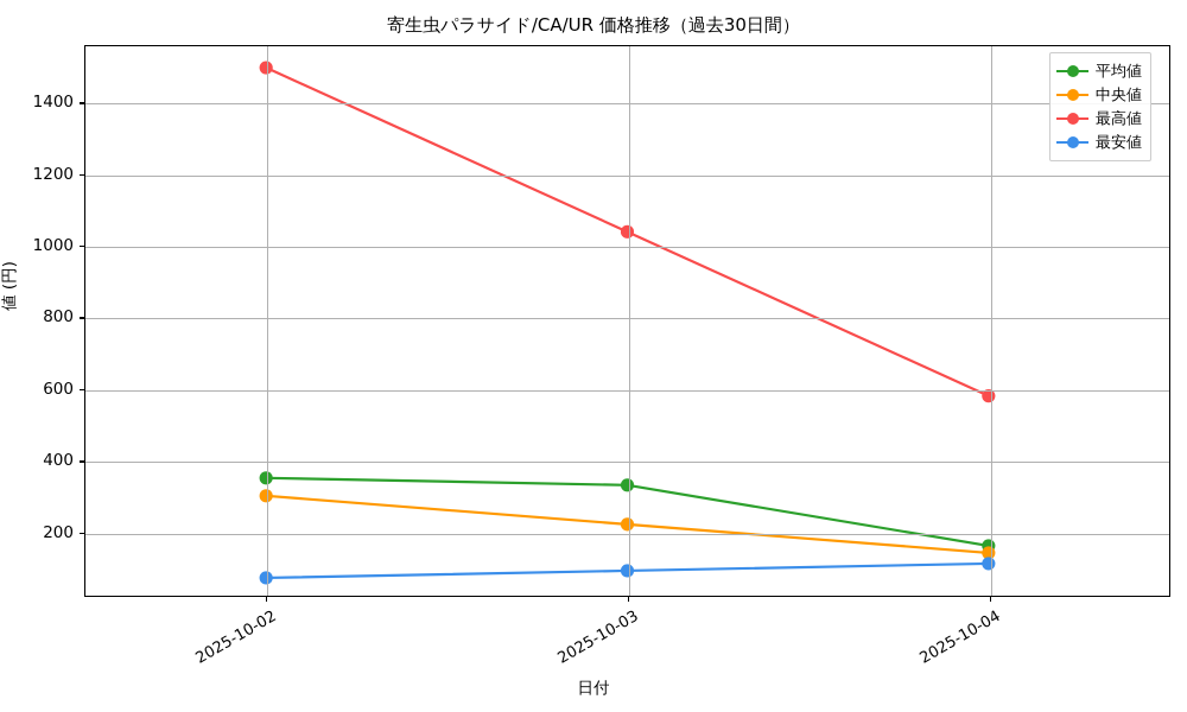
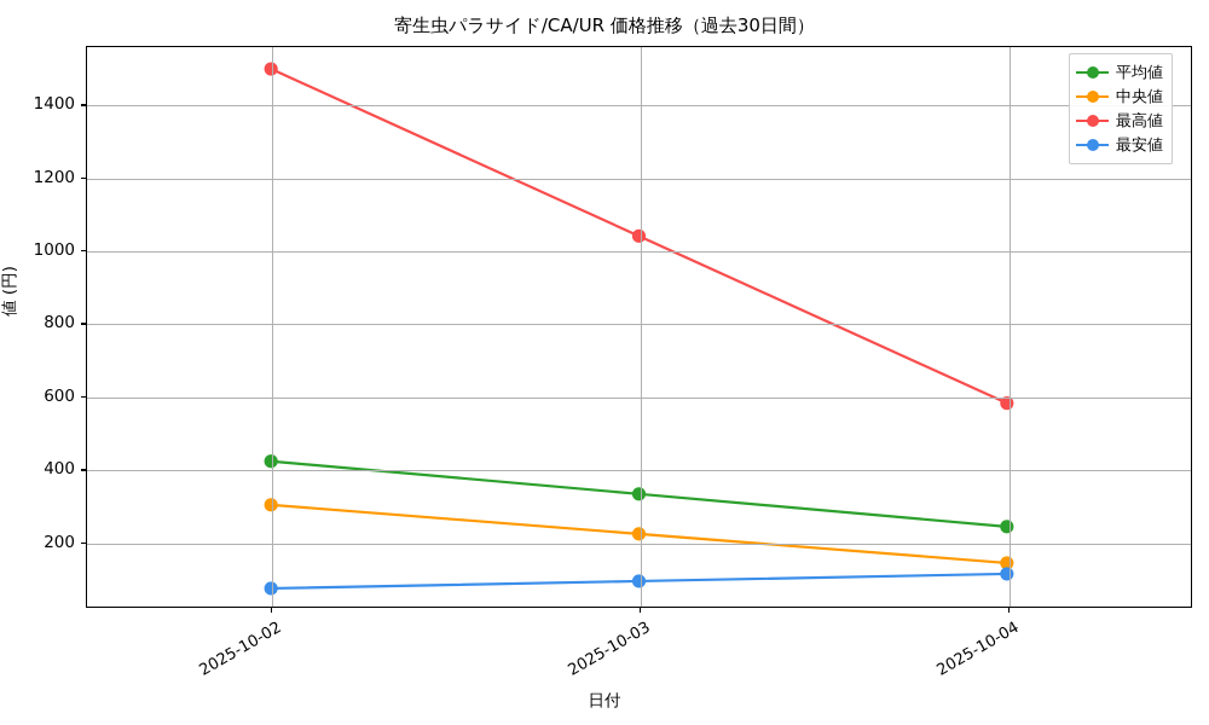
平均値/2025-10-02: 350 -> 420
平均値/2025-10-04: 160 -> 240
